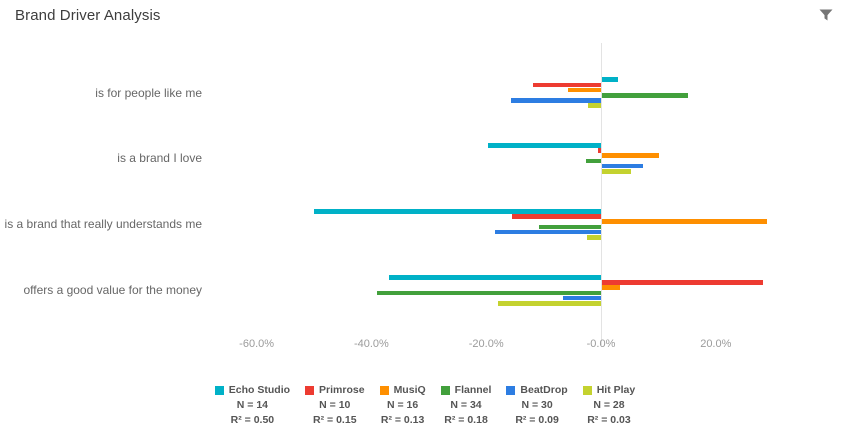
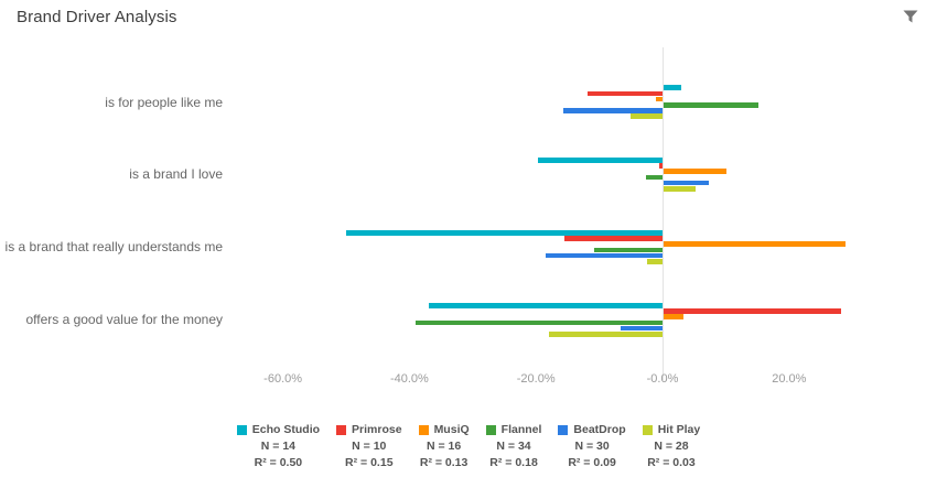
MusiQ/is for people like me: -6% -> -1%
Hit Play/is for people like me: -2% -> -5%
